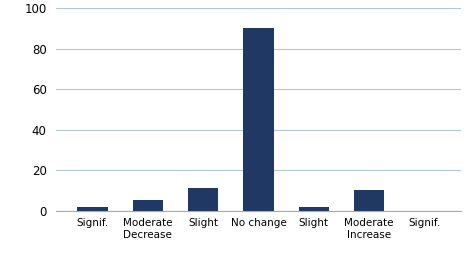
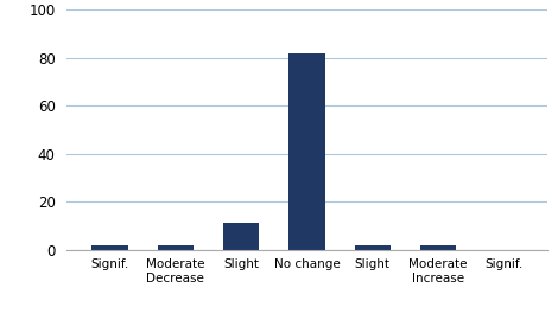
Moderate Decrease: 5 -> 2
No change: 90 -> 82
Moderate Increase: 10 -> 2
